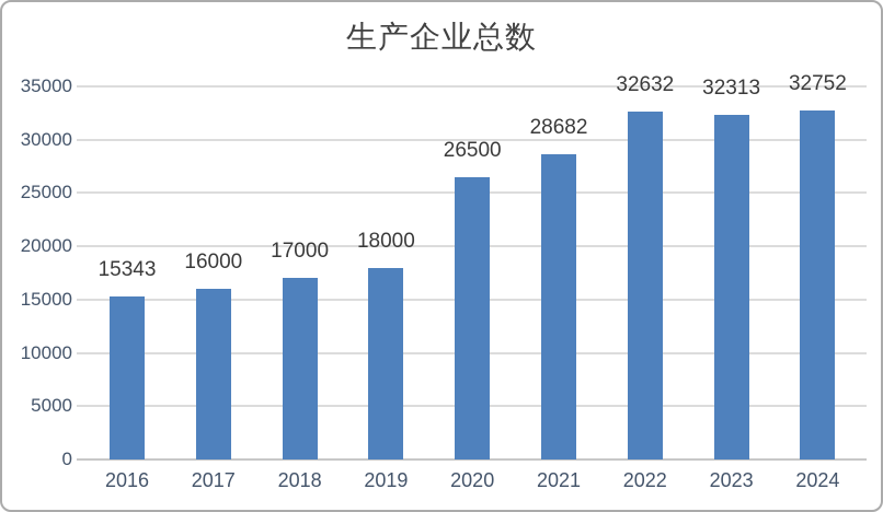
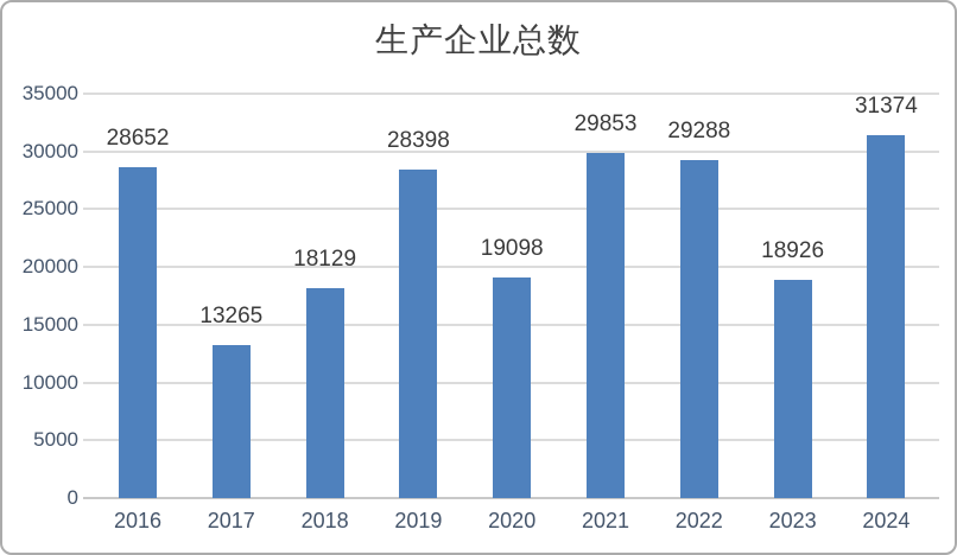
2016: 15343 -> 28652
2017: 16000 -> 13265
2018: 17000 -> 18129
2019: 18000 -> 28398
2020: 26500 -> 19098
2021: 28682 -> 29853
2022: 32632 -> 29288
2023: 32313 -> 18926
2024: 32752 -> 31374
